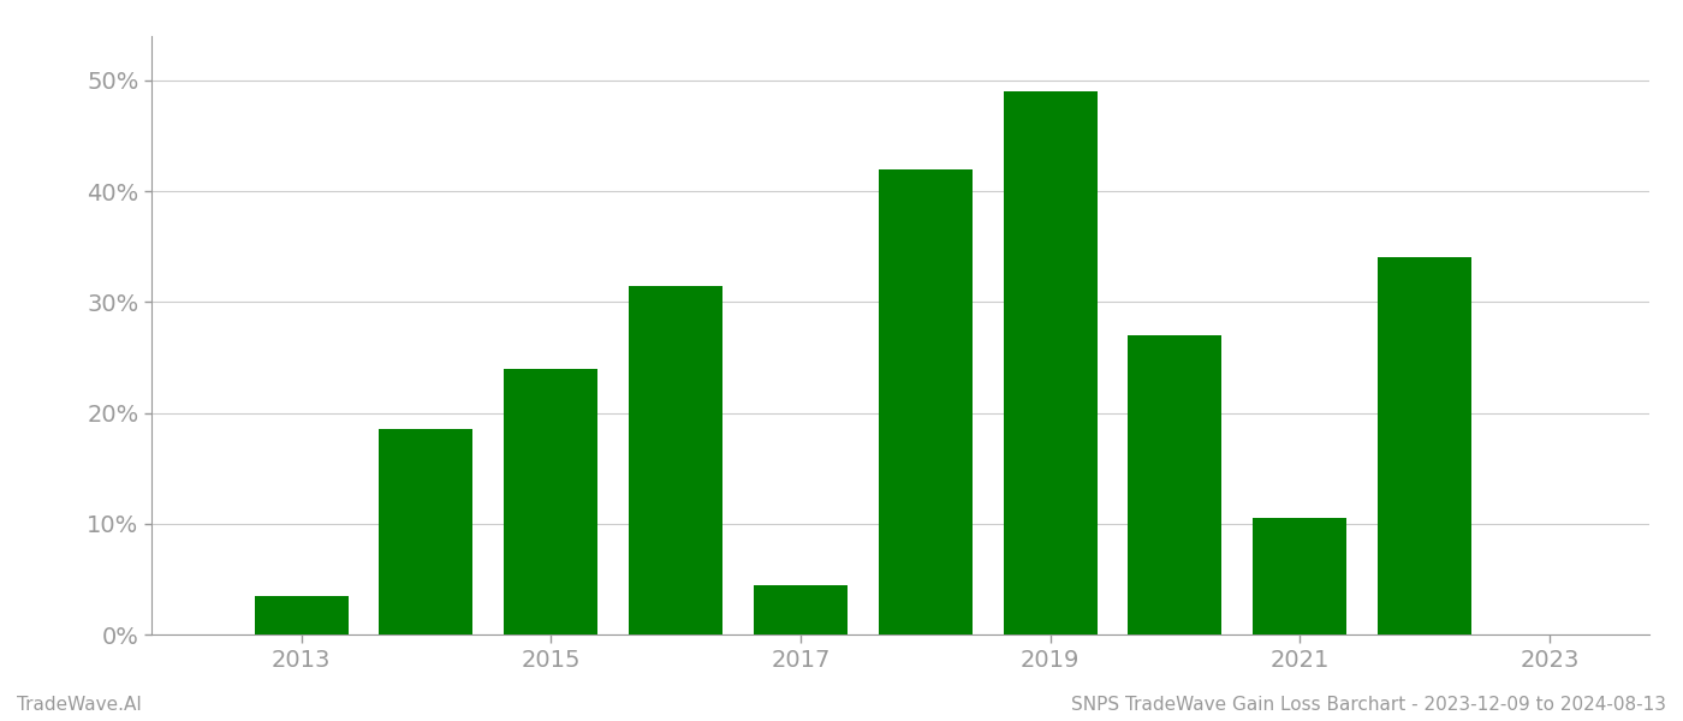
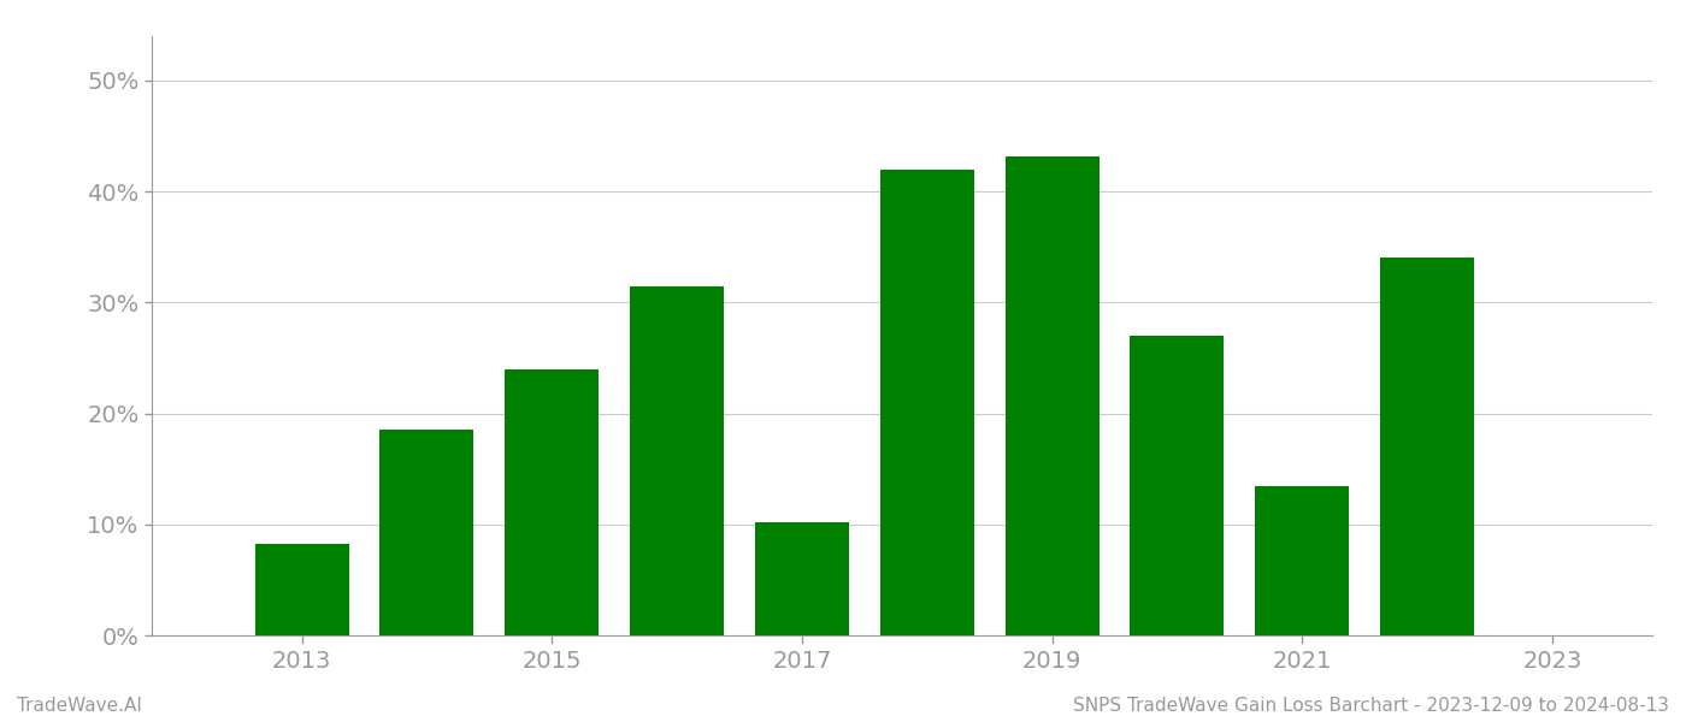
2013: 3.5% -> 8.2%
2017: 4.5% -> 10.2%
2019: 49.0% -> 43.2%
2021: 10.5% -> 13.4%
